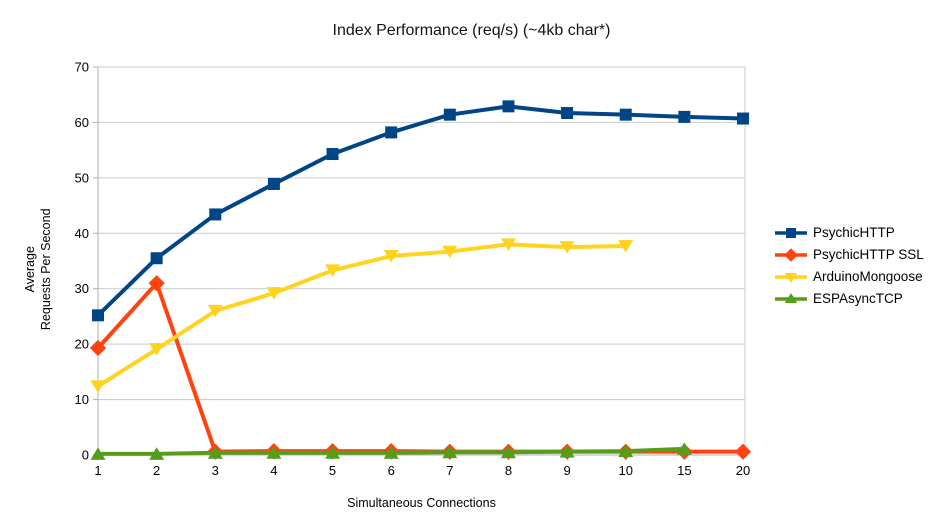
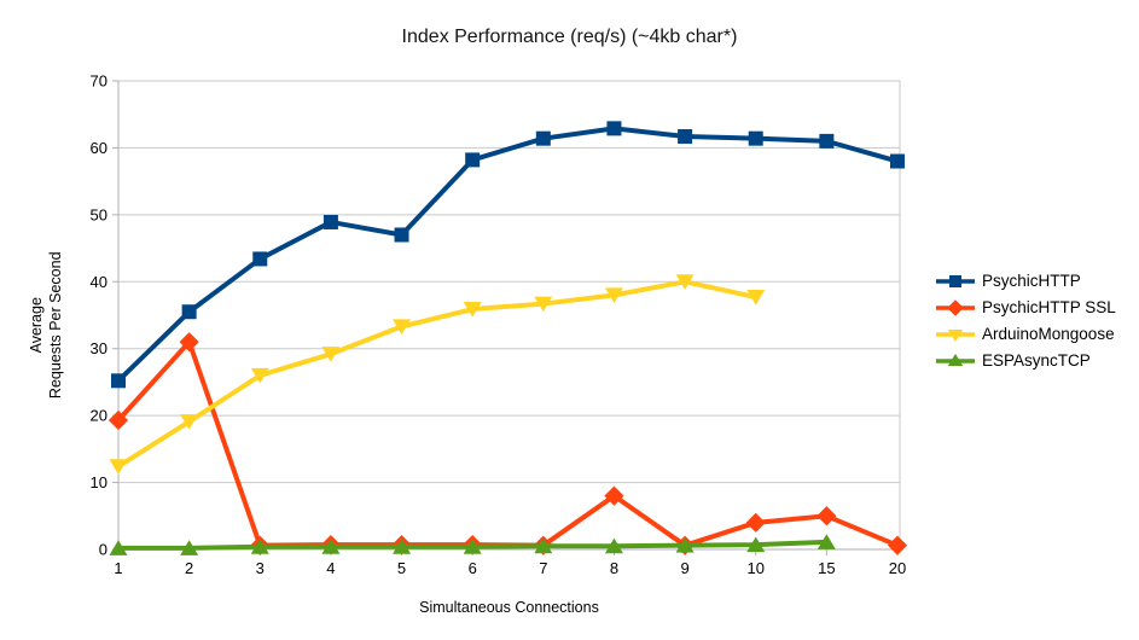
PsychicHTTP/5: 54 -> 47
PsychicHTTP SSL/8: 1 -> 8
ArduinoMongoose/9: 38 -> 40
PsychicHTTP SSL/10: 1 -> 4
PsychicHTTP SSL/15: 1 -> 5
PsychicHTTP/20: 61 -> 58
